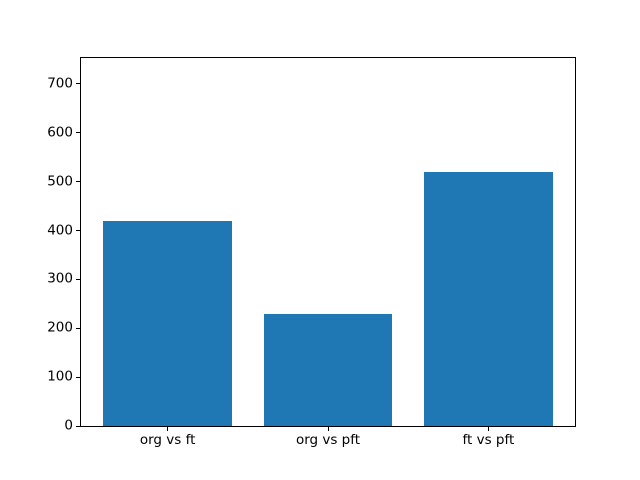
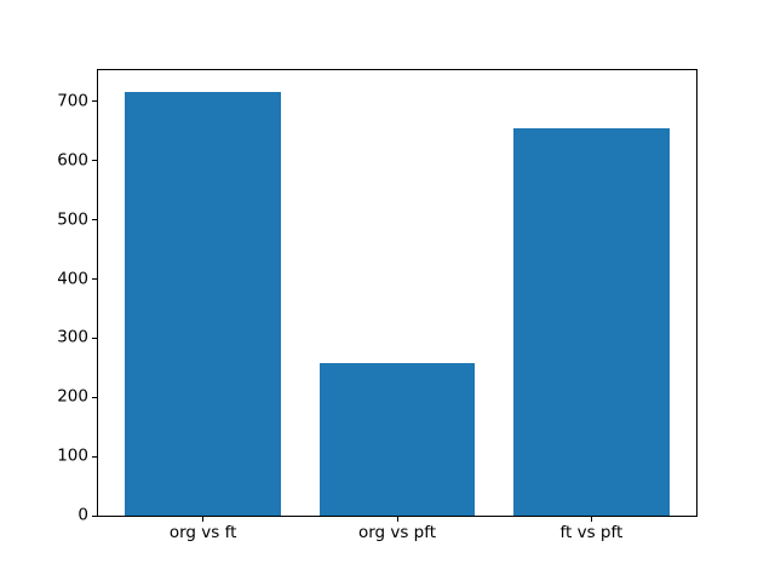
org vs ft: 420 -> 720
org vs pft: 230 -> 260
ft vs pft: 520 -> 660
